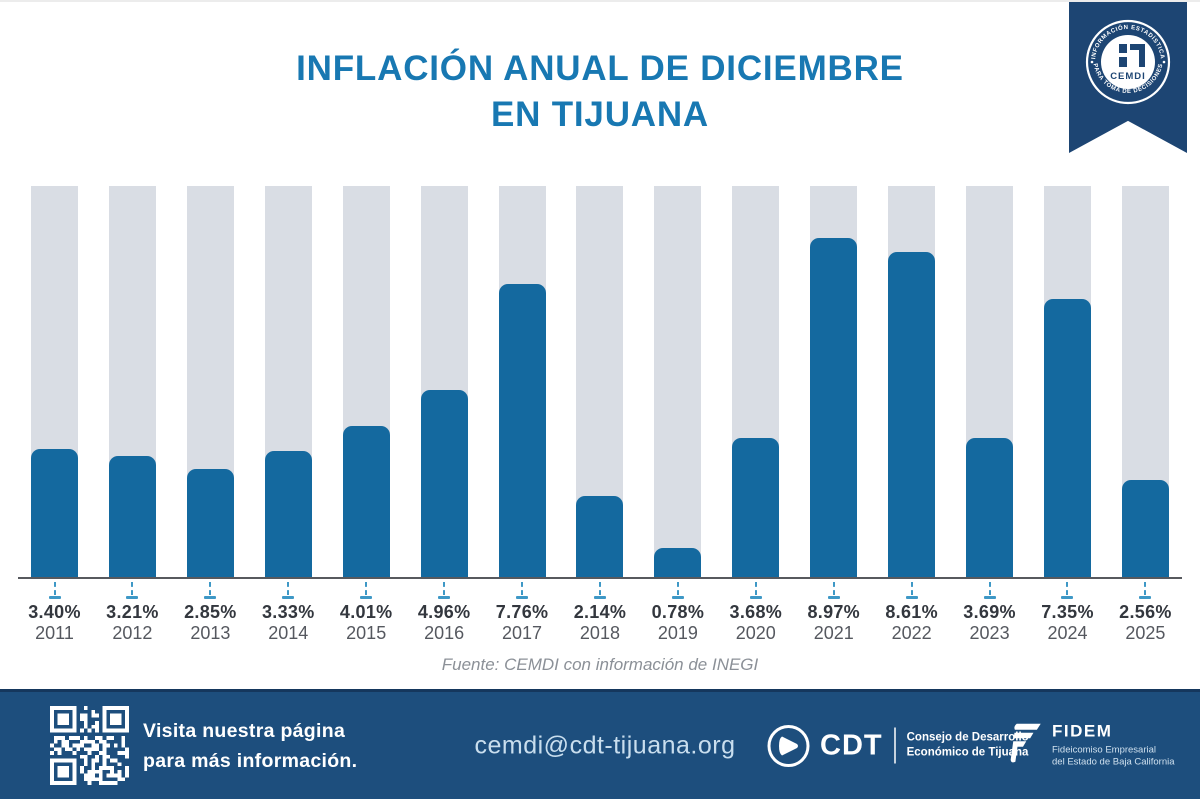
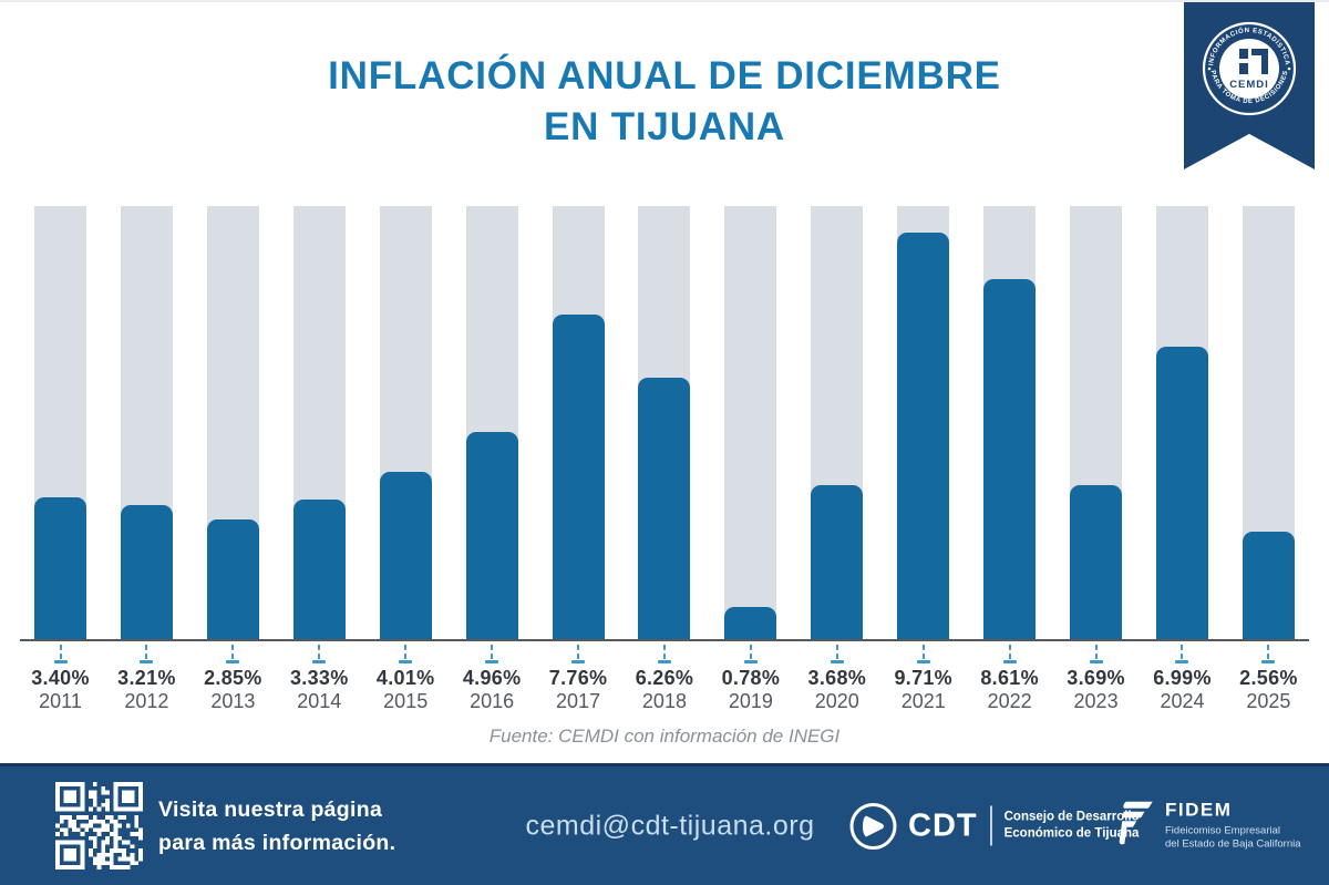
2018: 2.14% -> 6.26%
2021: 8.97% -> 9.71%
2024: 7.35% -> 6.99%
